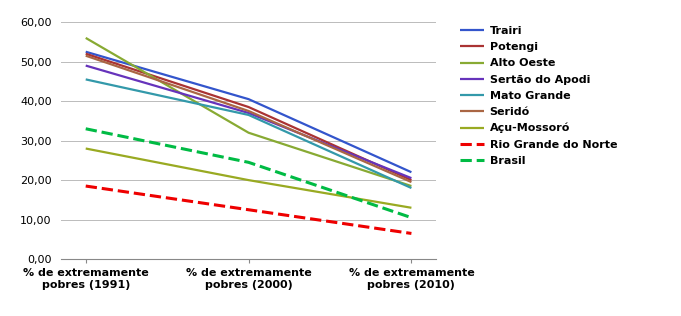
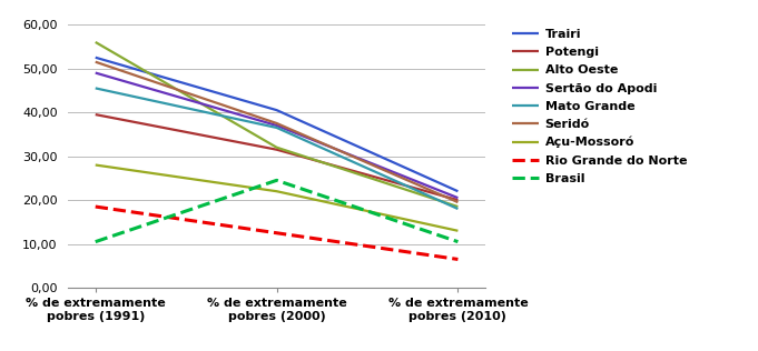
Potengi/% de extremamente pobres (1991): 52,0 -> 39,5
Brasil/% de extremamente pobres (1991): 33,0 -> 10,5
Potengi/% de extremamente pobres (2000): 38,5 -> 31,5
Açu-Mossoró/% de extremamente pobres (2000): 20 -> 22
